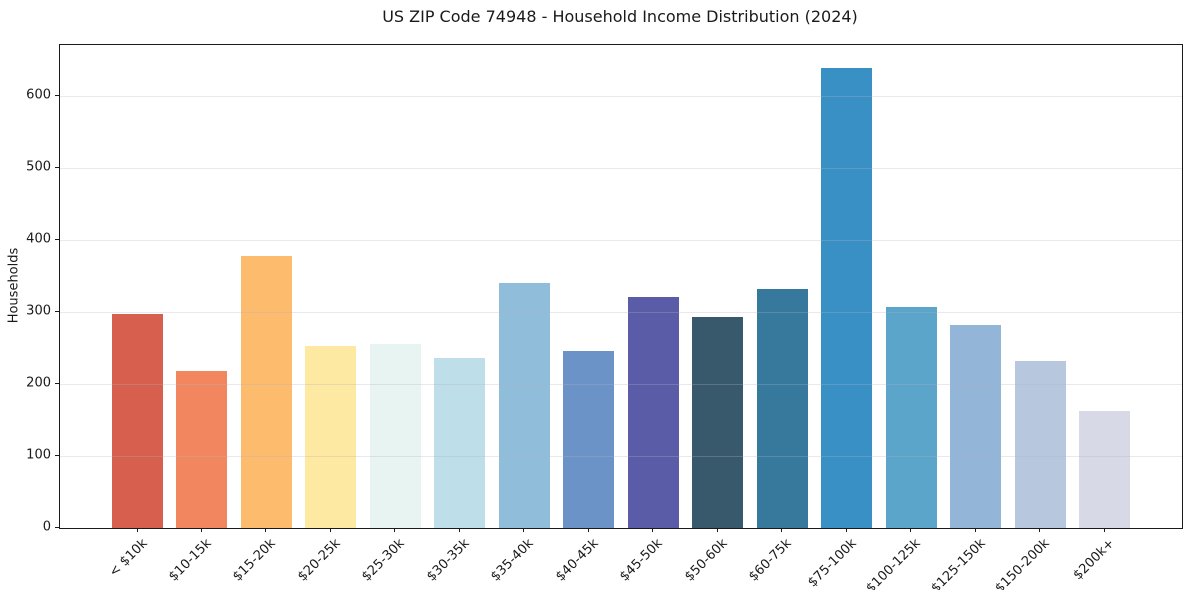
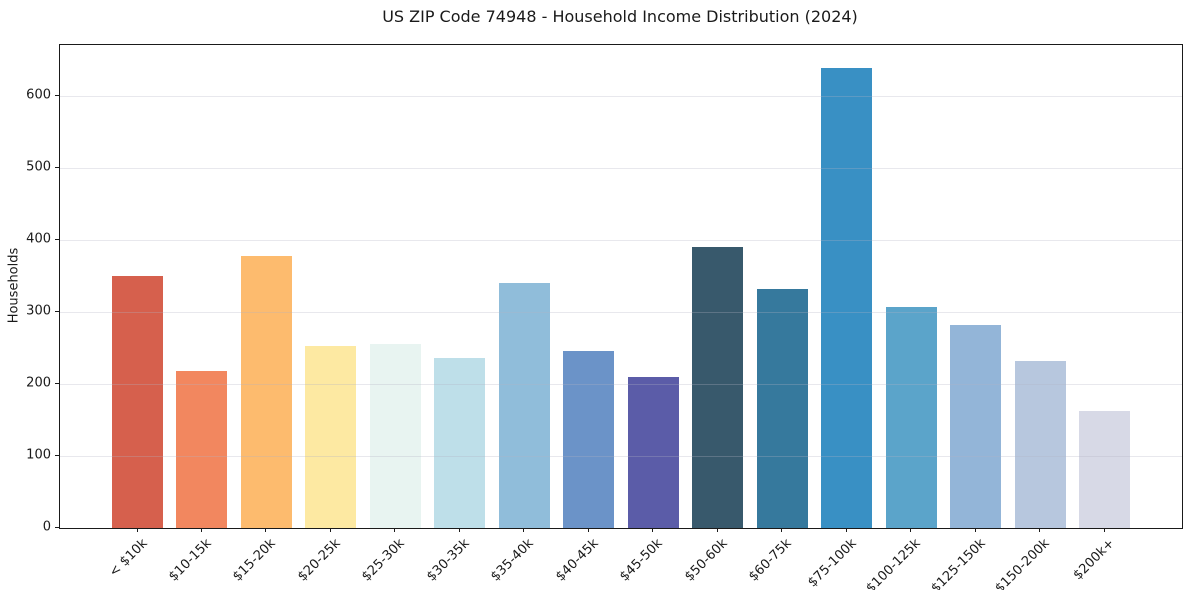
< $10k: 300 -> 350
$45-50k: 320 -> 210
$50-60k: 290 -> 390
